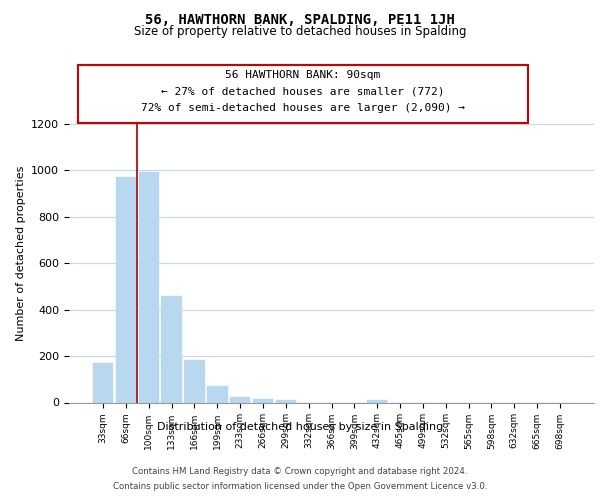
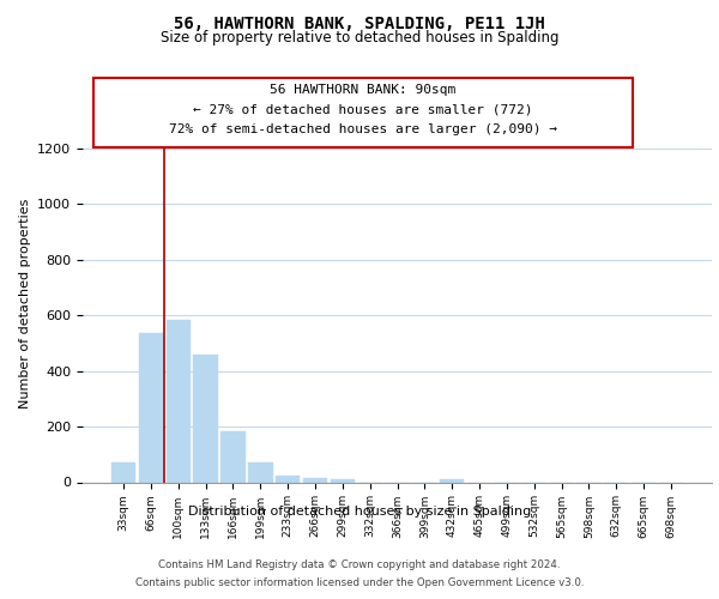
33sqm: 170 -> 70
66sqm: 970 -> 535
100sqm: 990 -> 585
